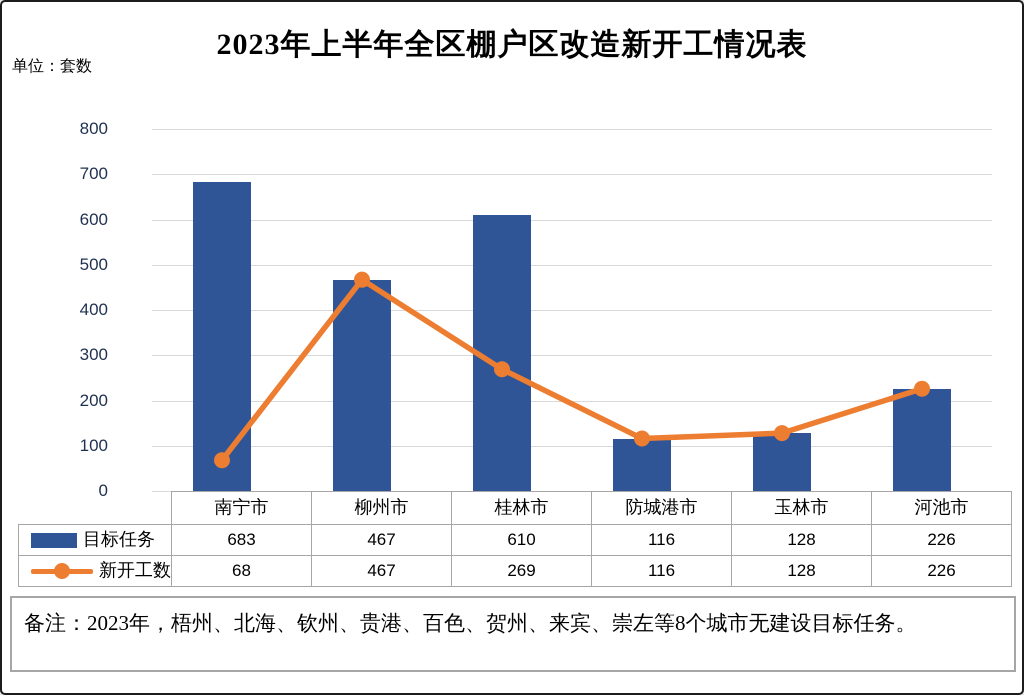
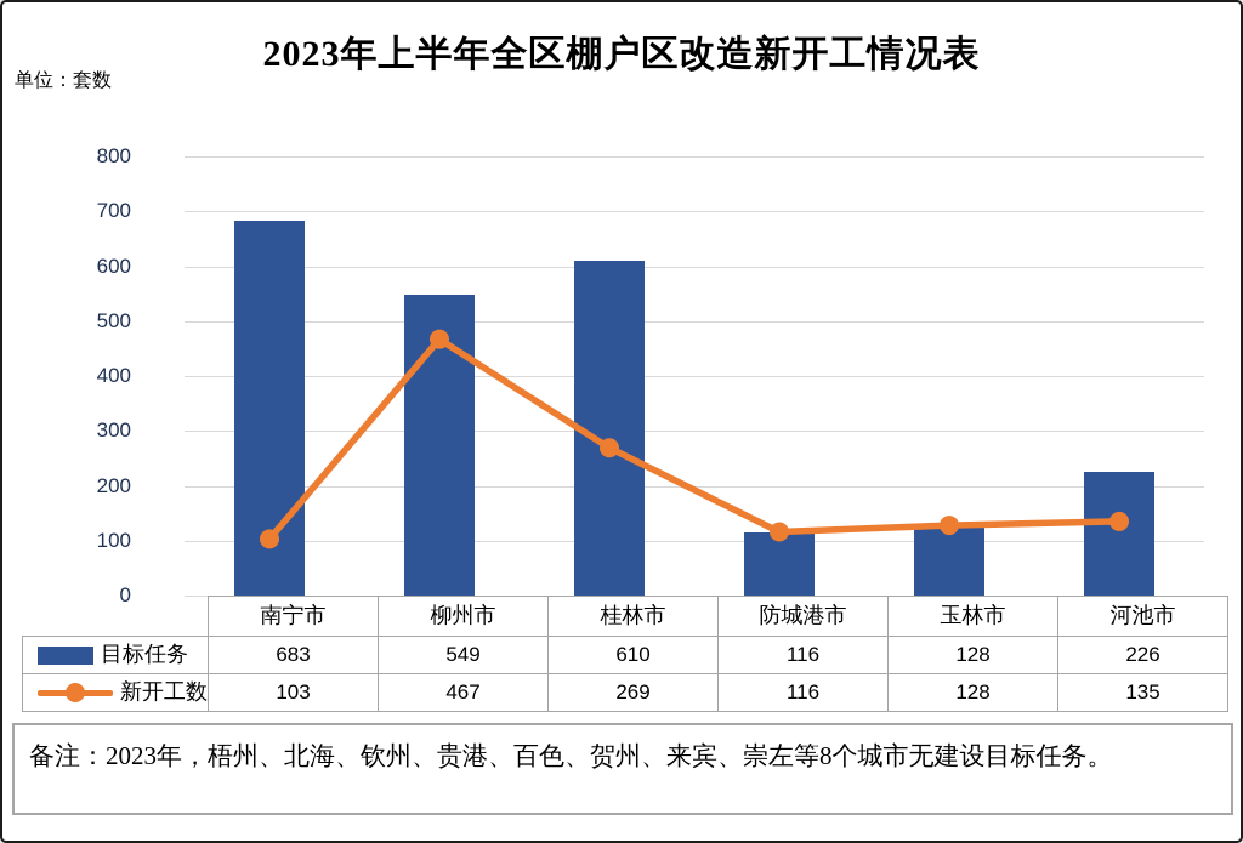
新开工数/南宁市: 68 -> 103
目标任务/柳州市: 467 -> 549
新开工数/河池市: 226 -> 135
